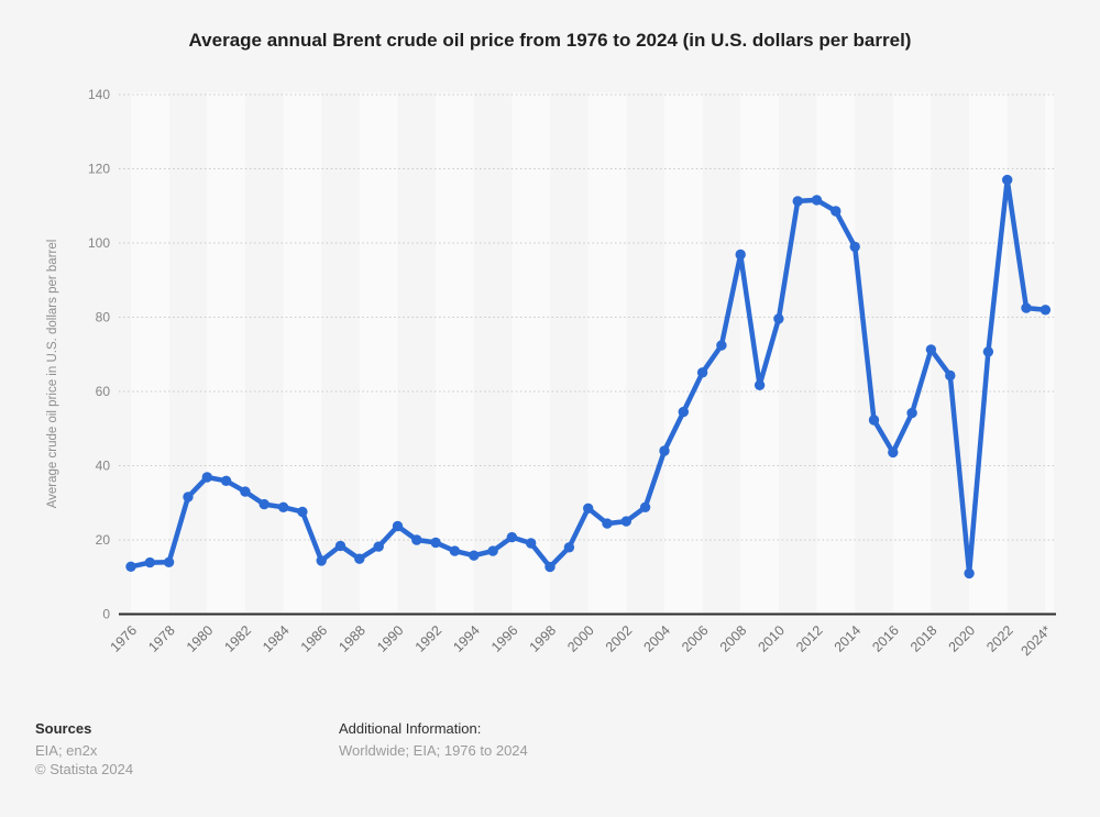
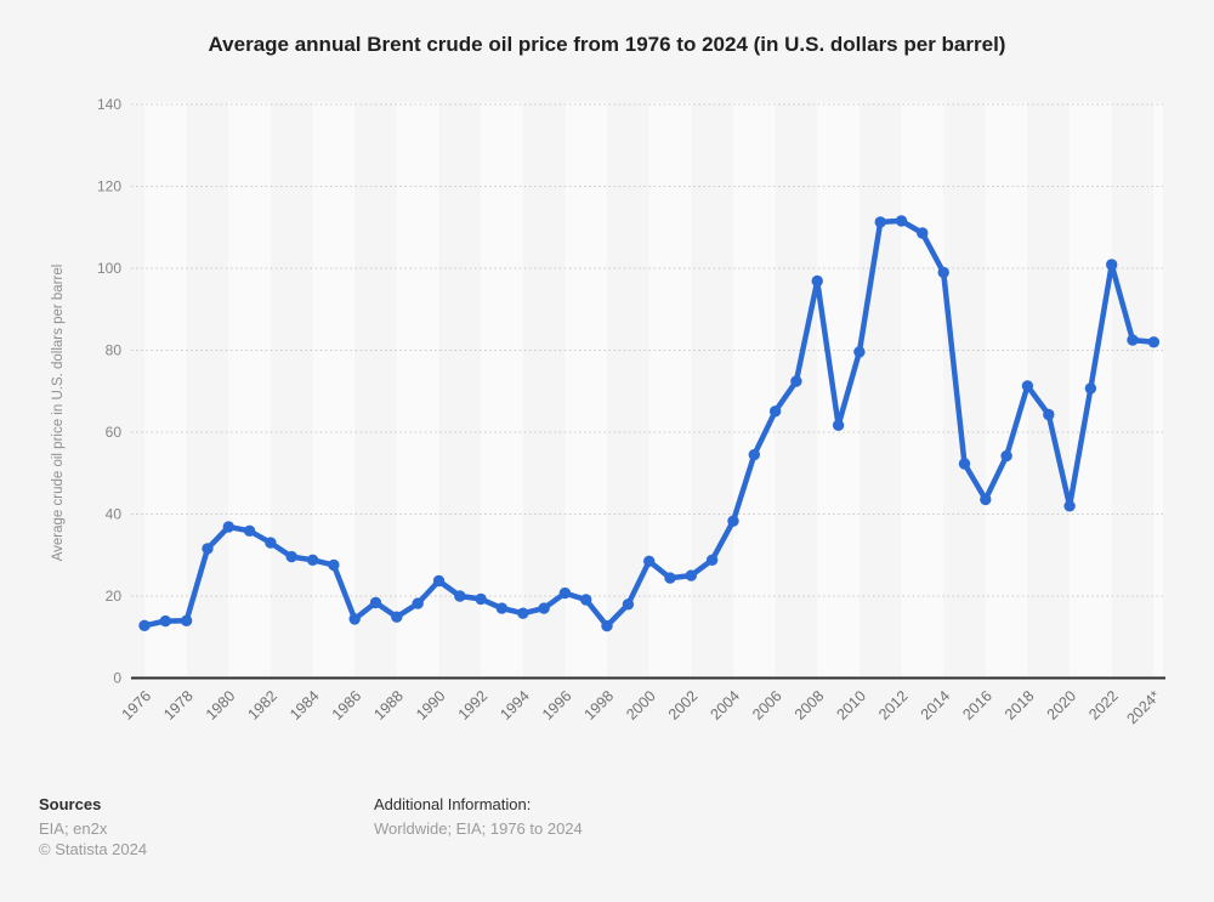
2004: 44 -> 38
2020: 11 -> 42
2022: 117 -> 101
